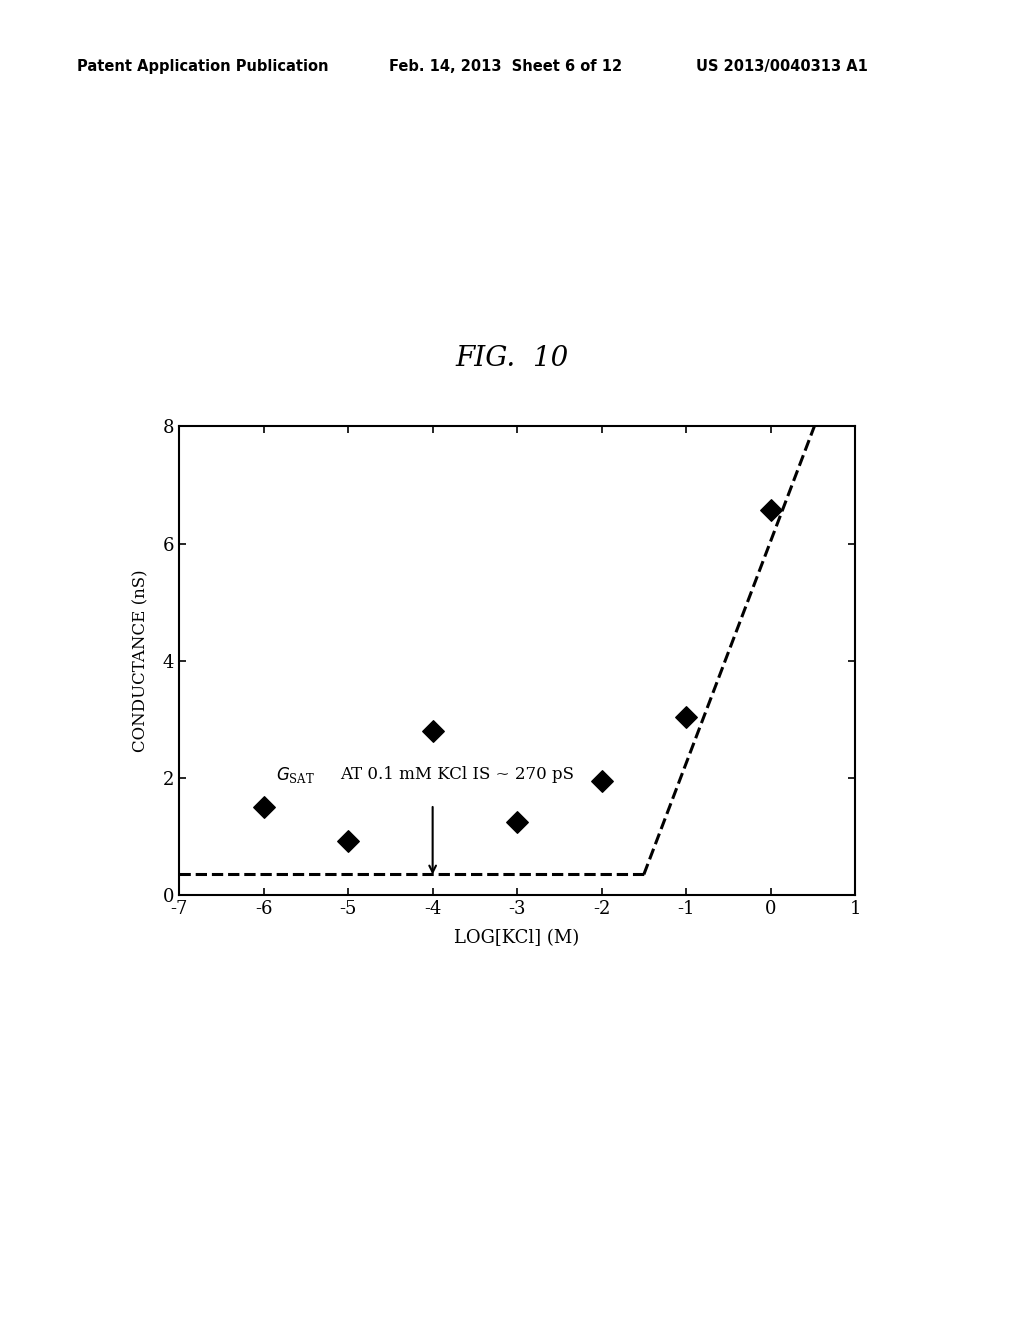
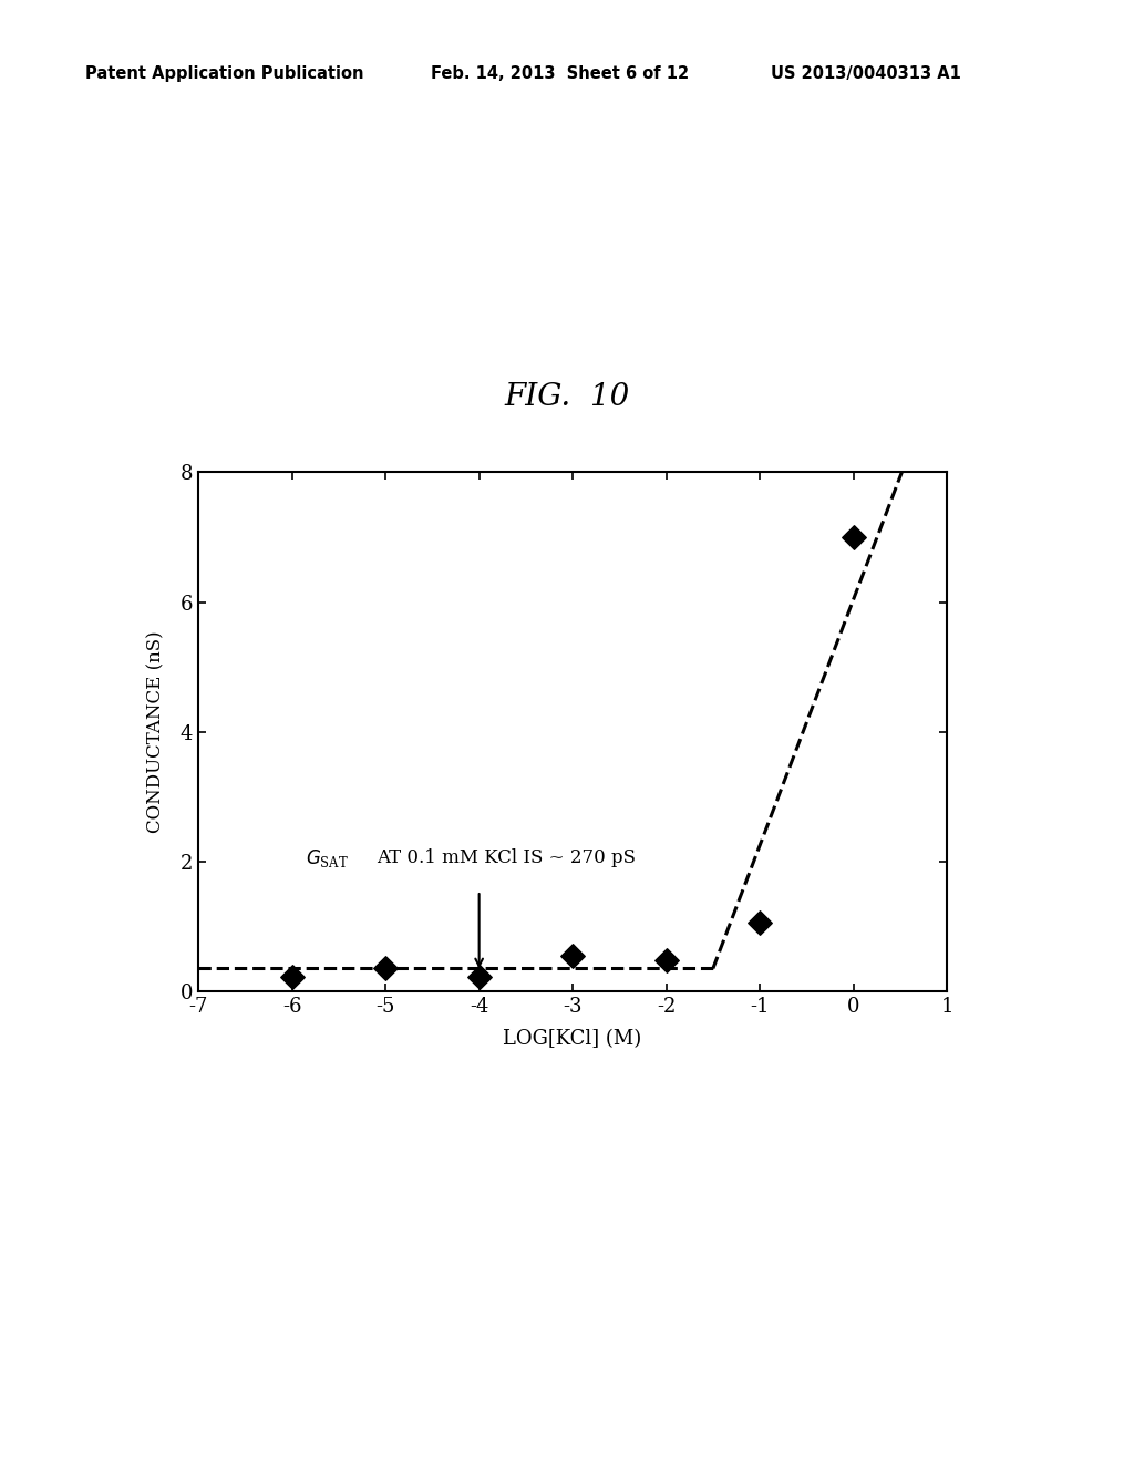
-6: 1.50 -> 0.22
-5: 0.92 -> 0.35
-4: 2.80 -> 0.22
-3: 1.24 -> 0.55
-2: 1.94 -> 0.48
-1: 3.04 -> 1.05
0: 6.58 -> 7.00
